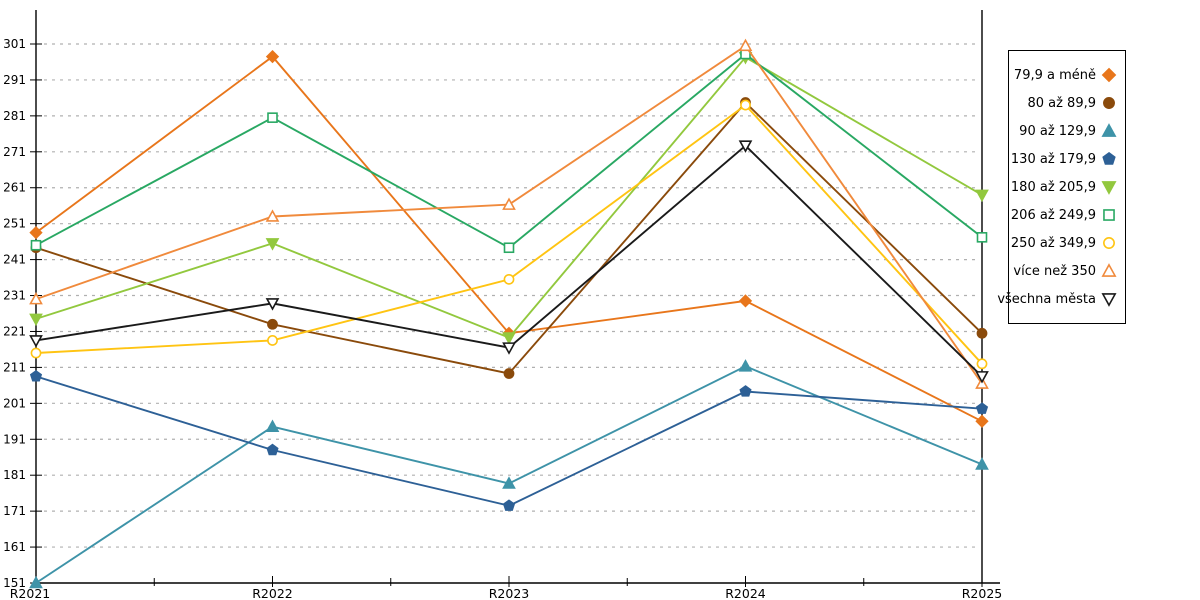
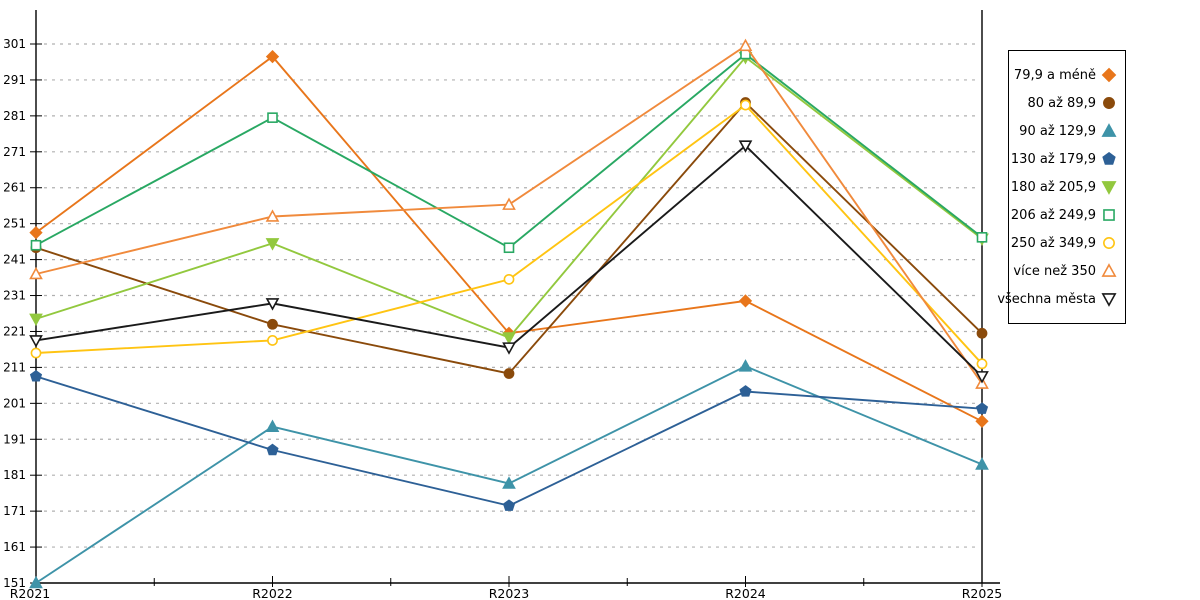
více než 350/R2021: 230 -> 237
180 až 205,9/R2025: 259 -> 247
